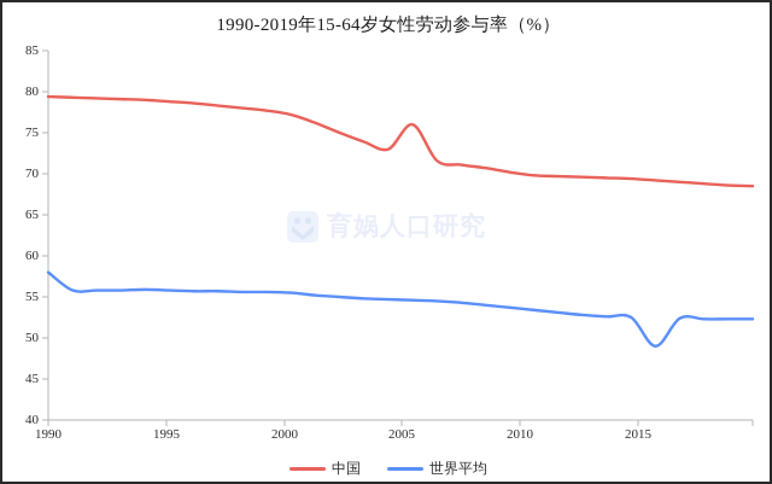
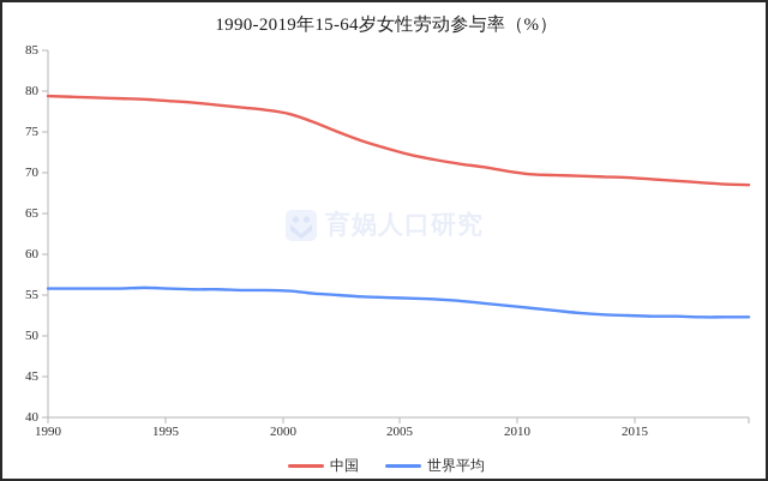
世界平均/1990: 58 -> 56
中国/2005: 76 -> 72
世界平均/2015: 49 -> 52
